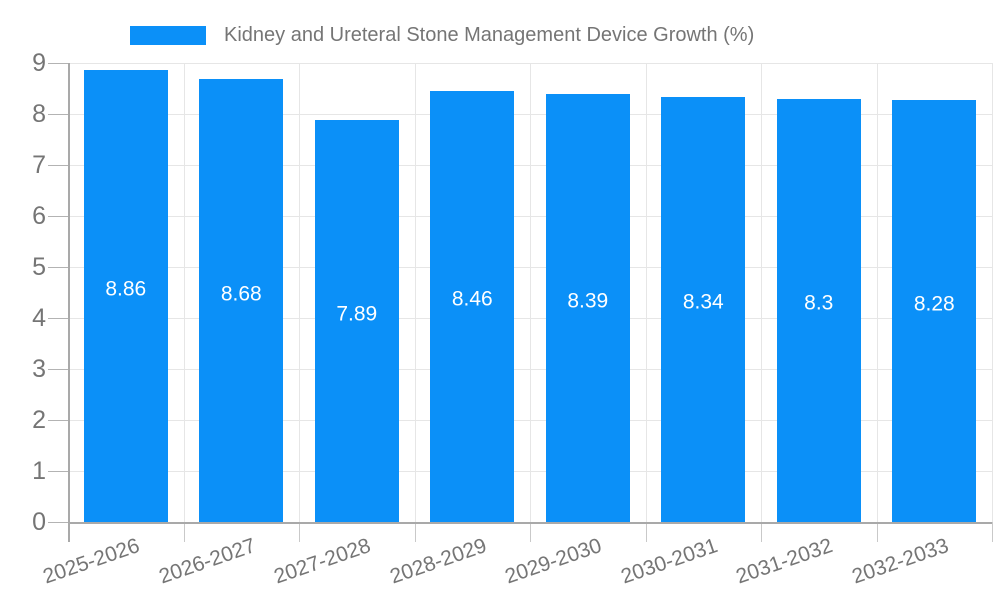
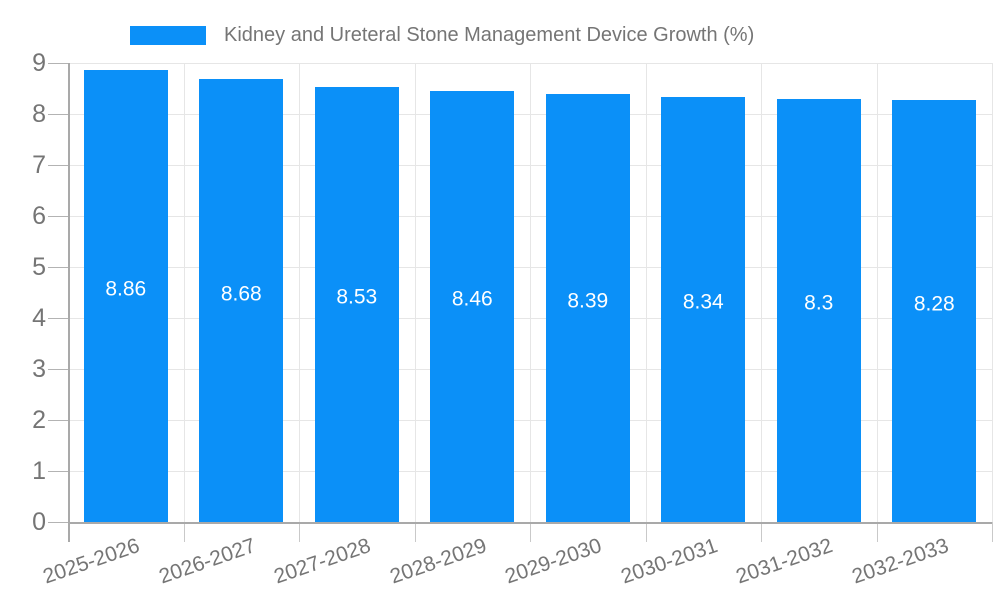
2027-2028: 7.89 -> 8.53
